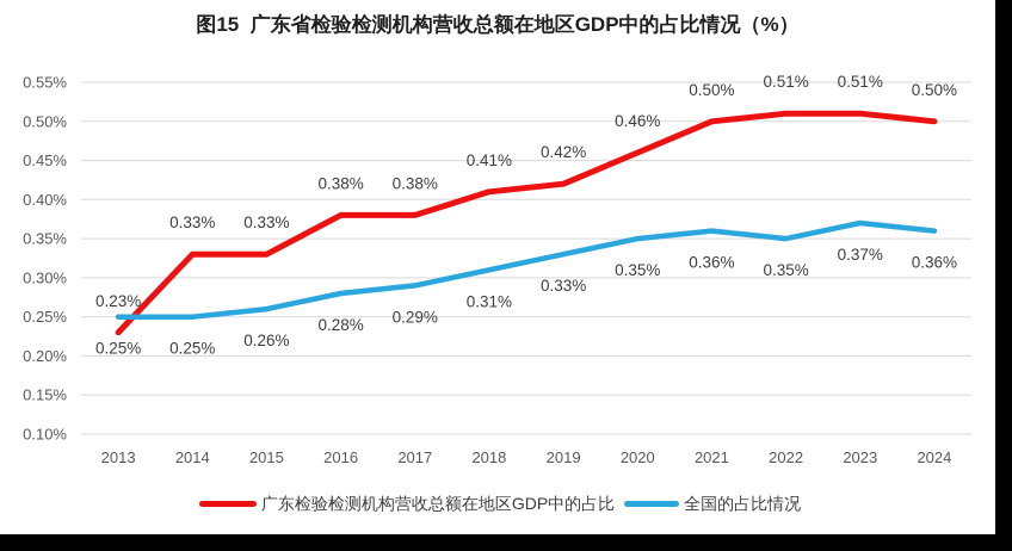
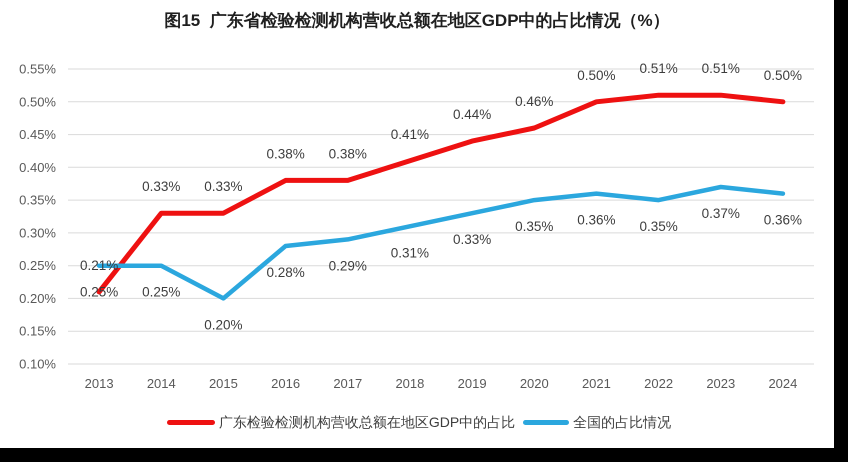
广东检验检测机构营收总额在地区GDP中的占比/2013: 0.23% -> 0.21%
全国的占比情况/2015: 0.26% -> 0.20%
广东检验检测机构营收总额在地区GDP中的占比/2019: 0.42% -> 0.44%
